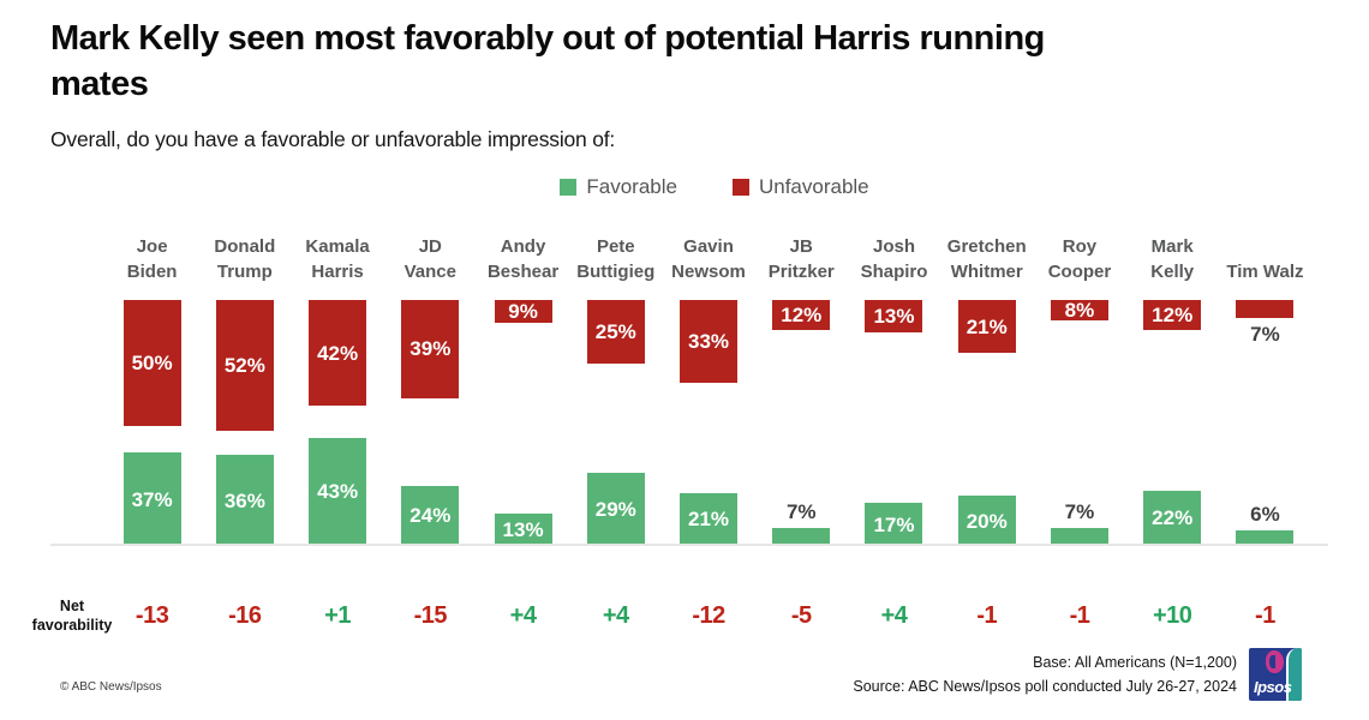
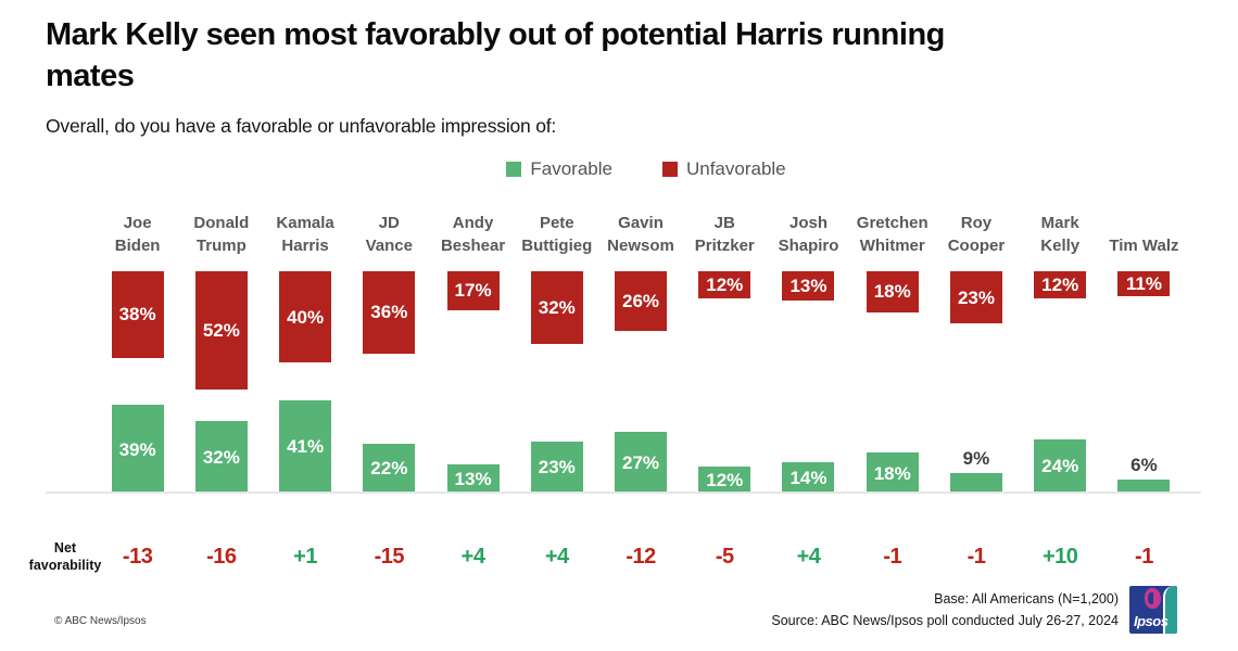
Favorable/Joe Biden: 37% -> 39%
Unfavorable/Joe Biden: 50% -> 38%
Favorable/Donald Trump: 36% -> 32%
Favorable/Kamala Harris: 43% -> 41%
Unfavorable/Kamala Harris: 42% -> 40%
Favorable/JD Vance: 24% -> 22%
Unfavorable/JD Vance: 39% -> 36%
Unfavorable/Andy Beshear: 9% -> 17%
Favorable/Pete Buttigieg: 29% -> 23%
Unfavorable/Pete Buttigieg: 25% -> 32%
Favorable/Gavin Newsom: 21% -> 27%
Unfavorable/Gavin Newsom: 33% -> 26%
Favorable/JB Pritzker: 7% -> 12%
Favorable/Josh Shapiro: 17% -> 14%
Favorable/Gretchen Whitmer: 20% -> 18%
Unfavorable/Gretchen Whitmer: 21% -> 18%
Favorable/Roy Cooper: 7% -> 9%
Unfavorable/Roy Cooper: 8% -> 23%
Favorable/Mark Kelly: 22% -> 24%
Unfavorable/Tim Walz: 7% -> 11%
